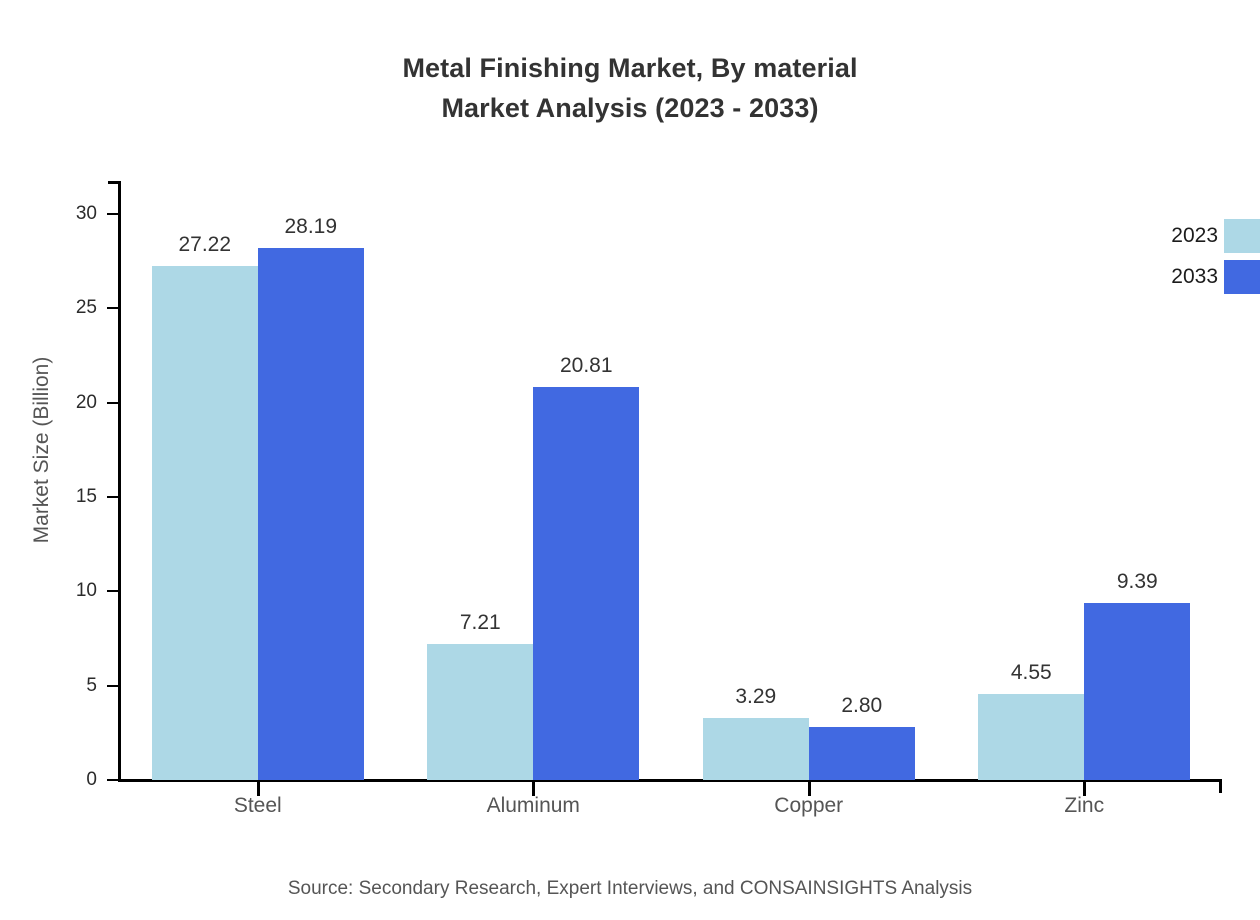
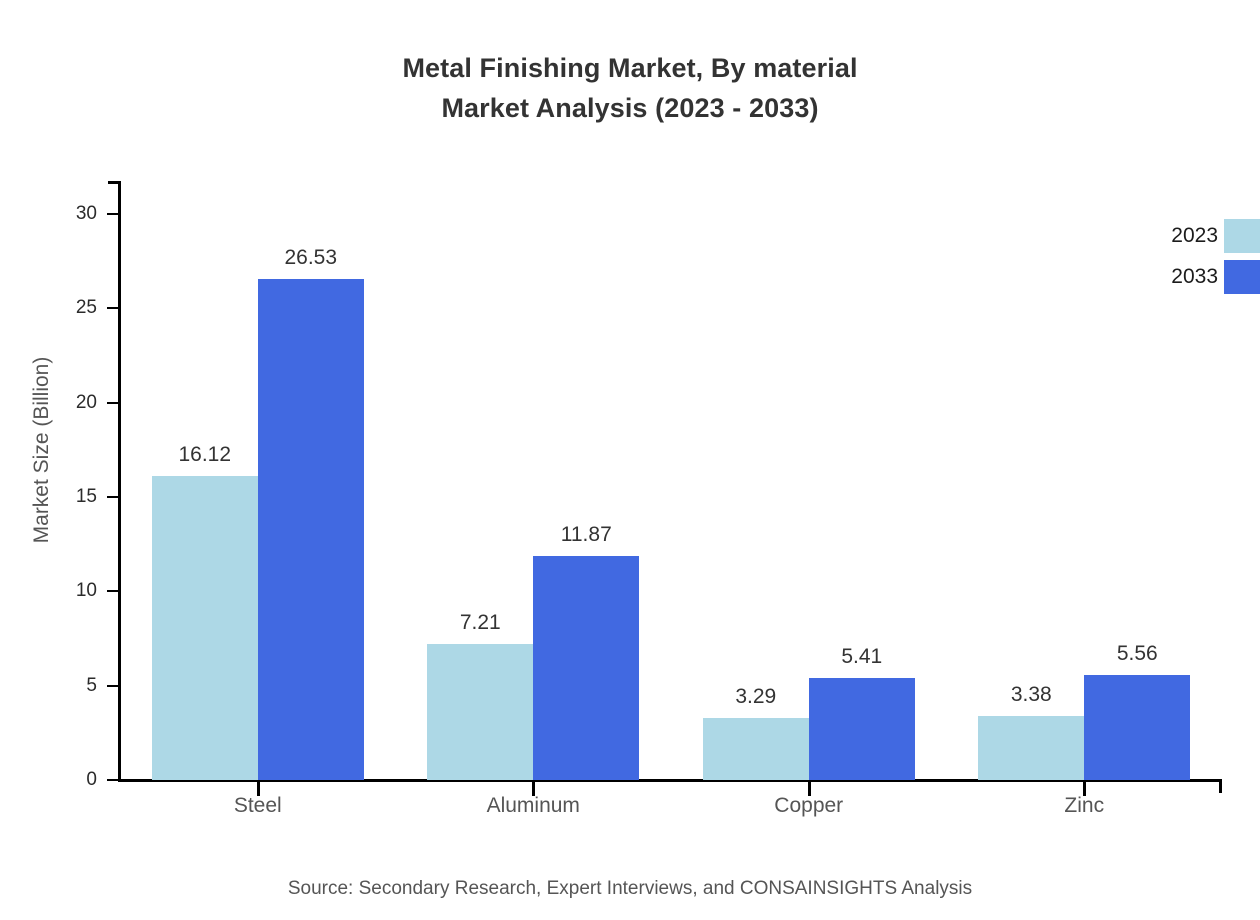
2023/Steel: 27.22 -> 16.12
2033/Steel: 28.19 -> 26.53
2033/Aluminum: 20.81 -> 11.87
2033/Copper: 2.80 -> 5.41
2023/Zinc: 4.55 -> 3.38
2033/Zinc: 9.39 -> 5.56
